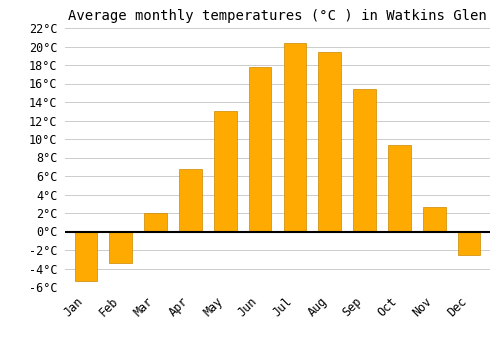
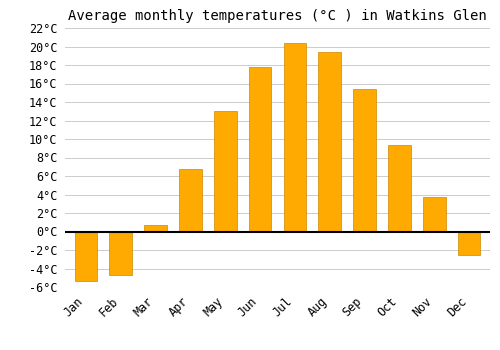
Feb: -3.4°C -> -4.7°C
Mar: 2.0°C -> 0.7°C
Nov: 2.6°C -> 3.7°C
